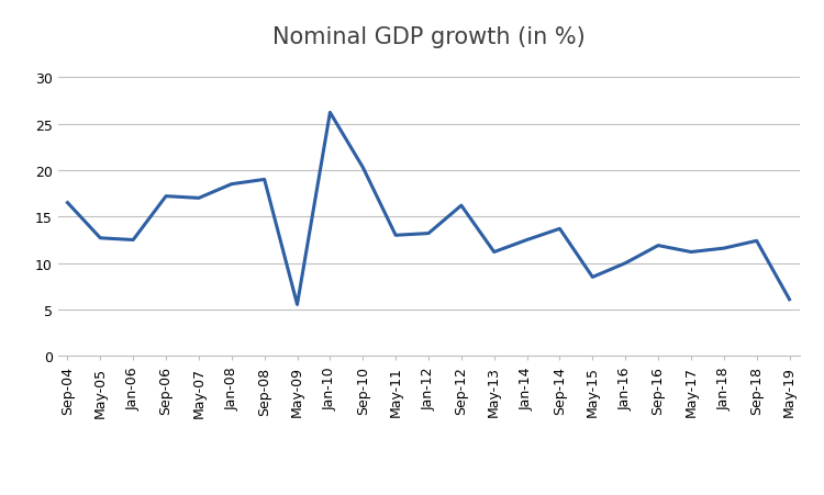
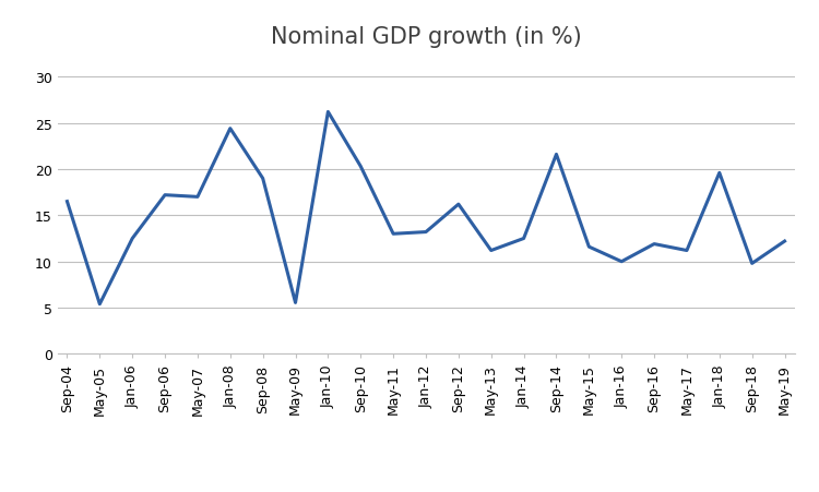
May-05: 12.7 -> 5.4
Jan-08: 18.5 -> 24.4
Sep-14: 13.7 -> 21.6
May-15: 8.5 -> 11.6
Jan-18: 11.6 -> 19.6
Sep-18: 12.4 -> 9.8
May-19: 6.1 -> 12.2
